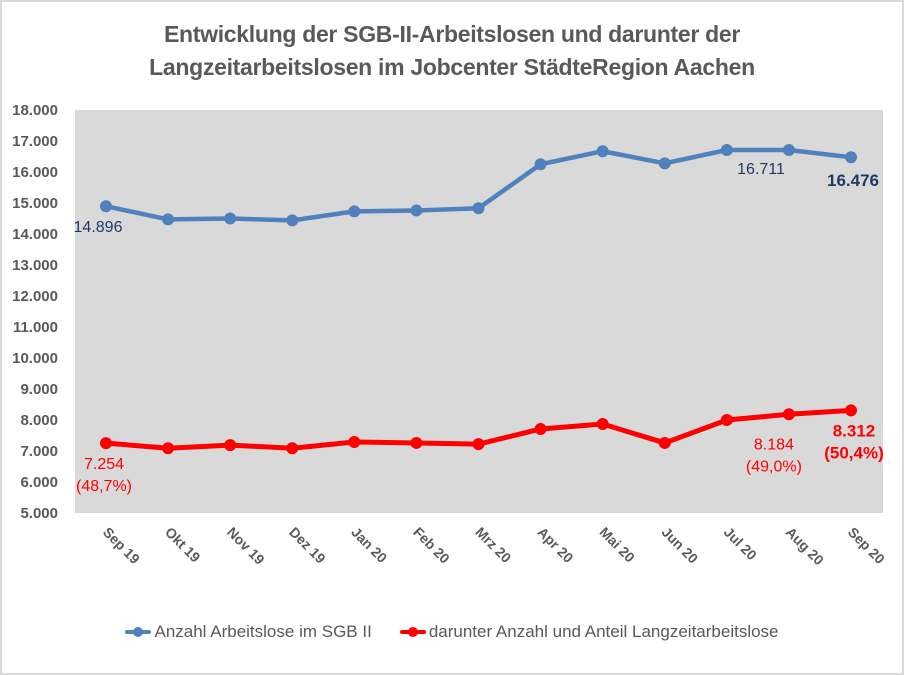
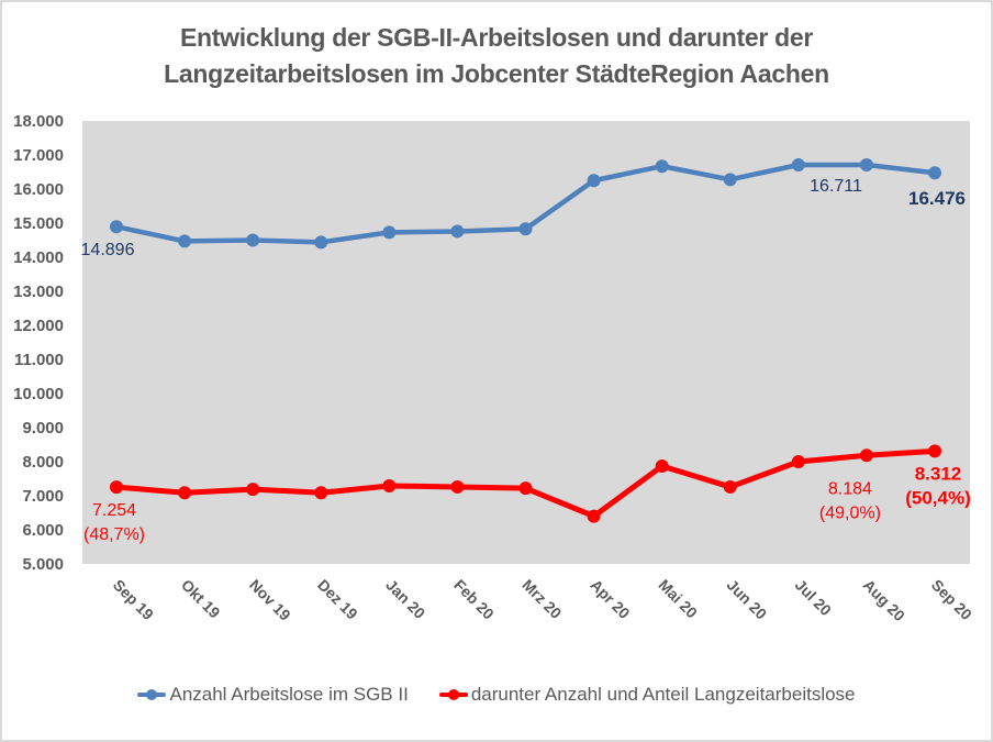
darunter Anzahl und Anteil Langzeitarbeitslose/Apr 20: 7700 -> 6400
